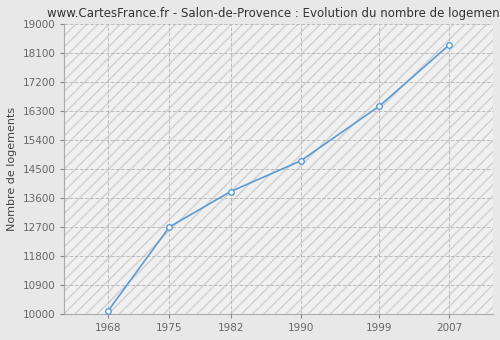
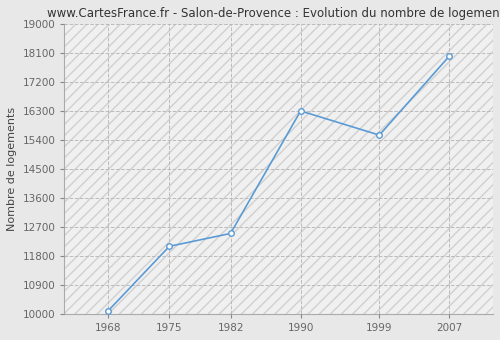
1975: 12700 -> 12100
1982: 13800 -> 12500
1990: 14750 -> 16300
1999: 16450 -> 15550
2007: 18350 -> 18000
